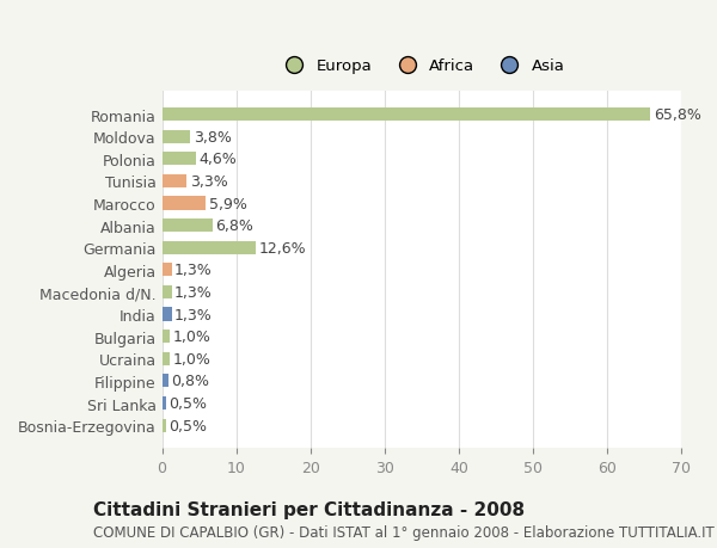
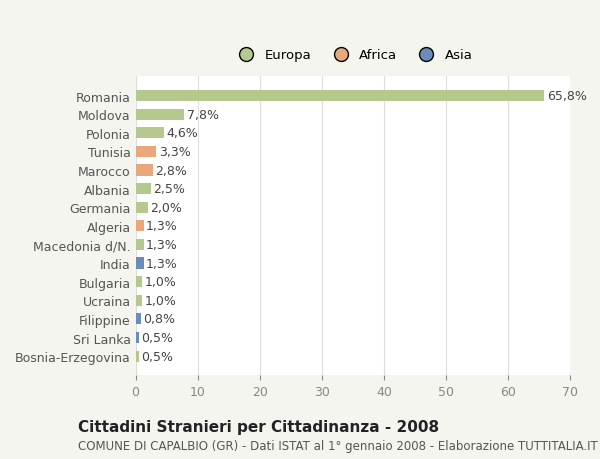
Moldova: 3,8% -> 7,8%
Marocco: 5,9% -> 2,8%
Albania: 6,8% -> 2,5%
Germania: 12,6% -> 2,0%
